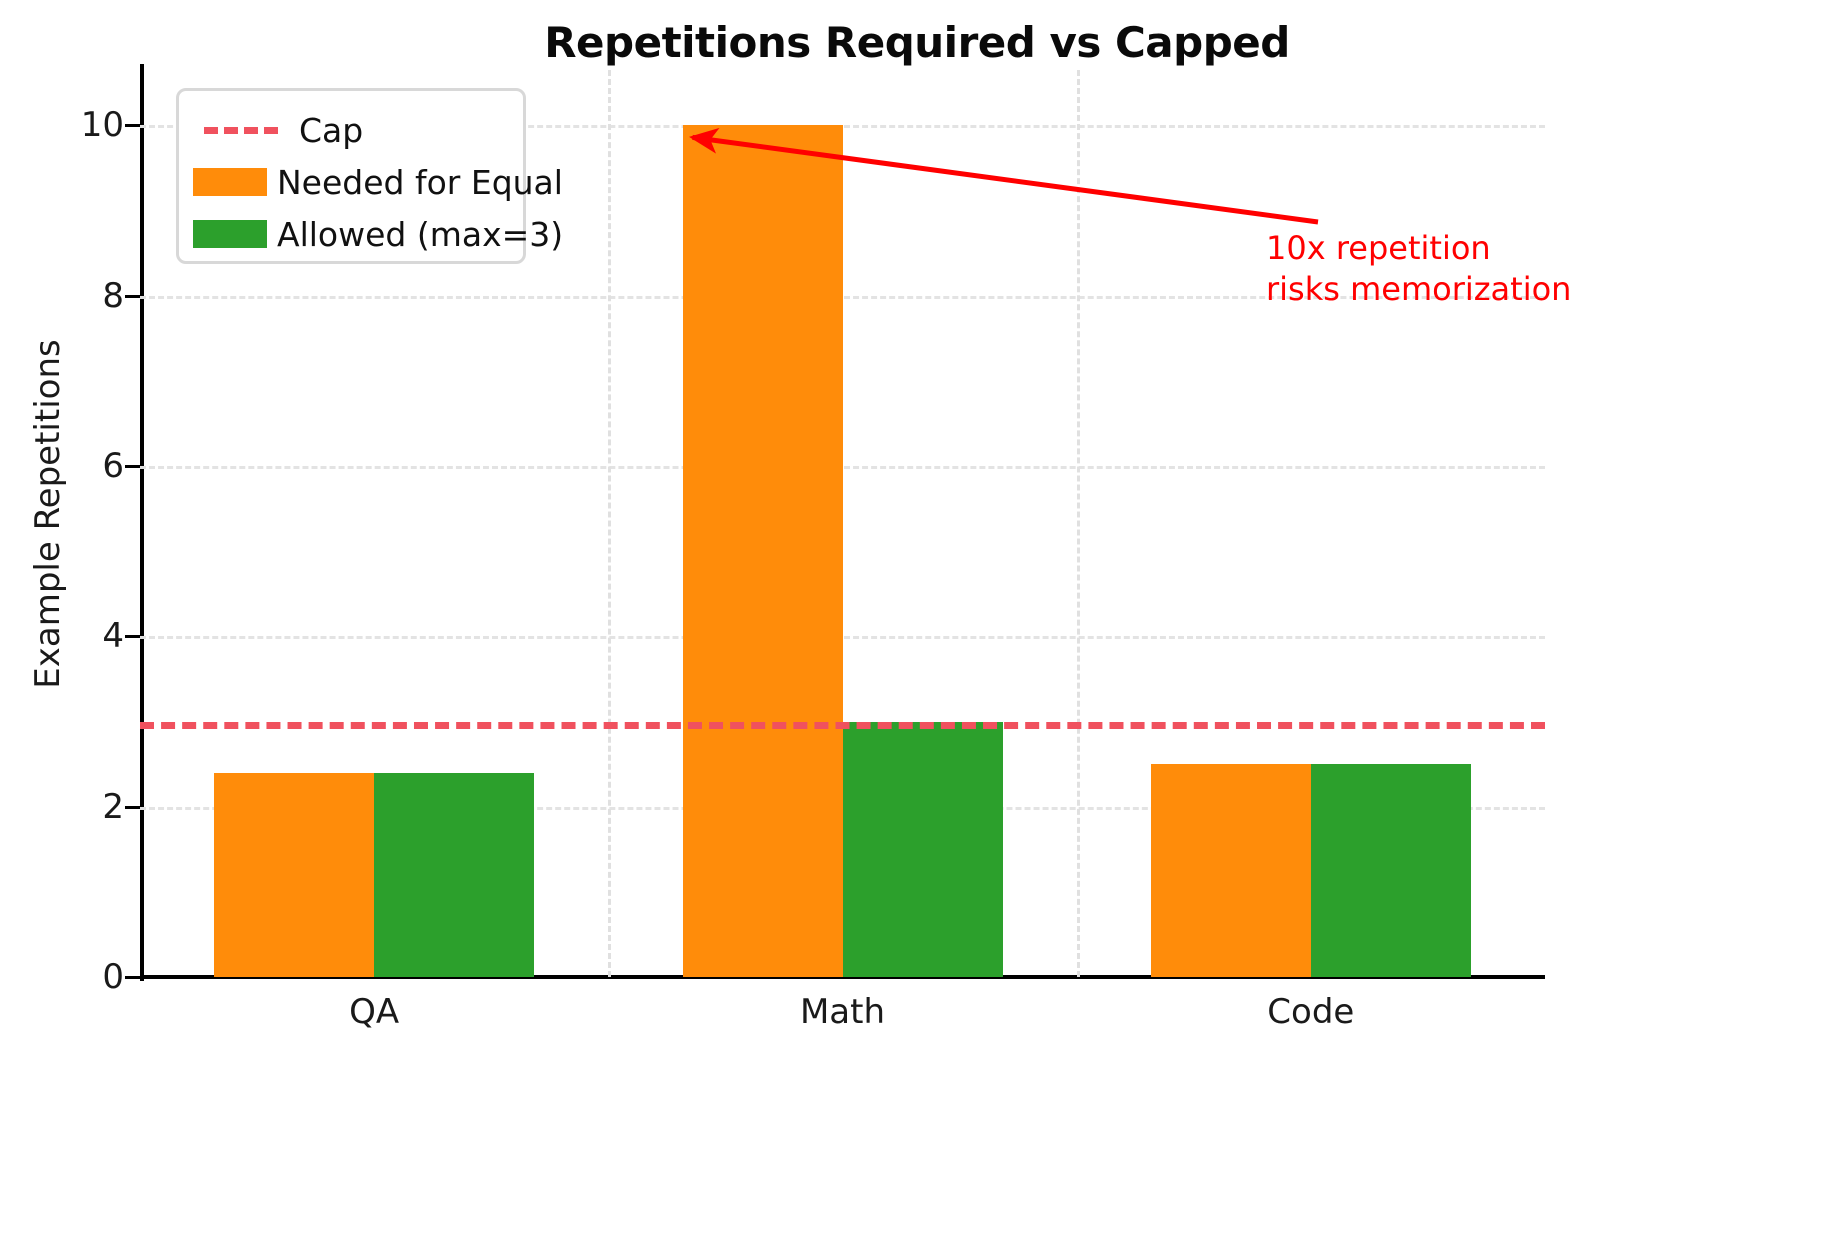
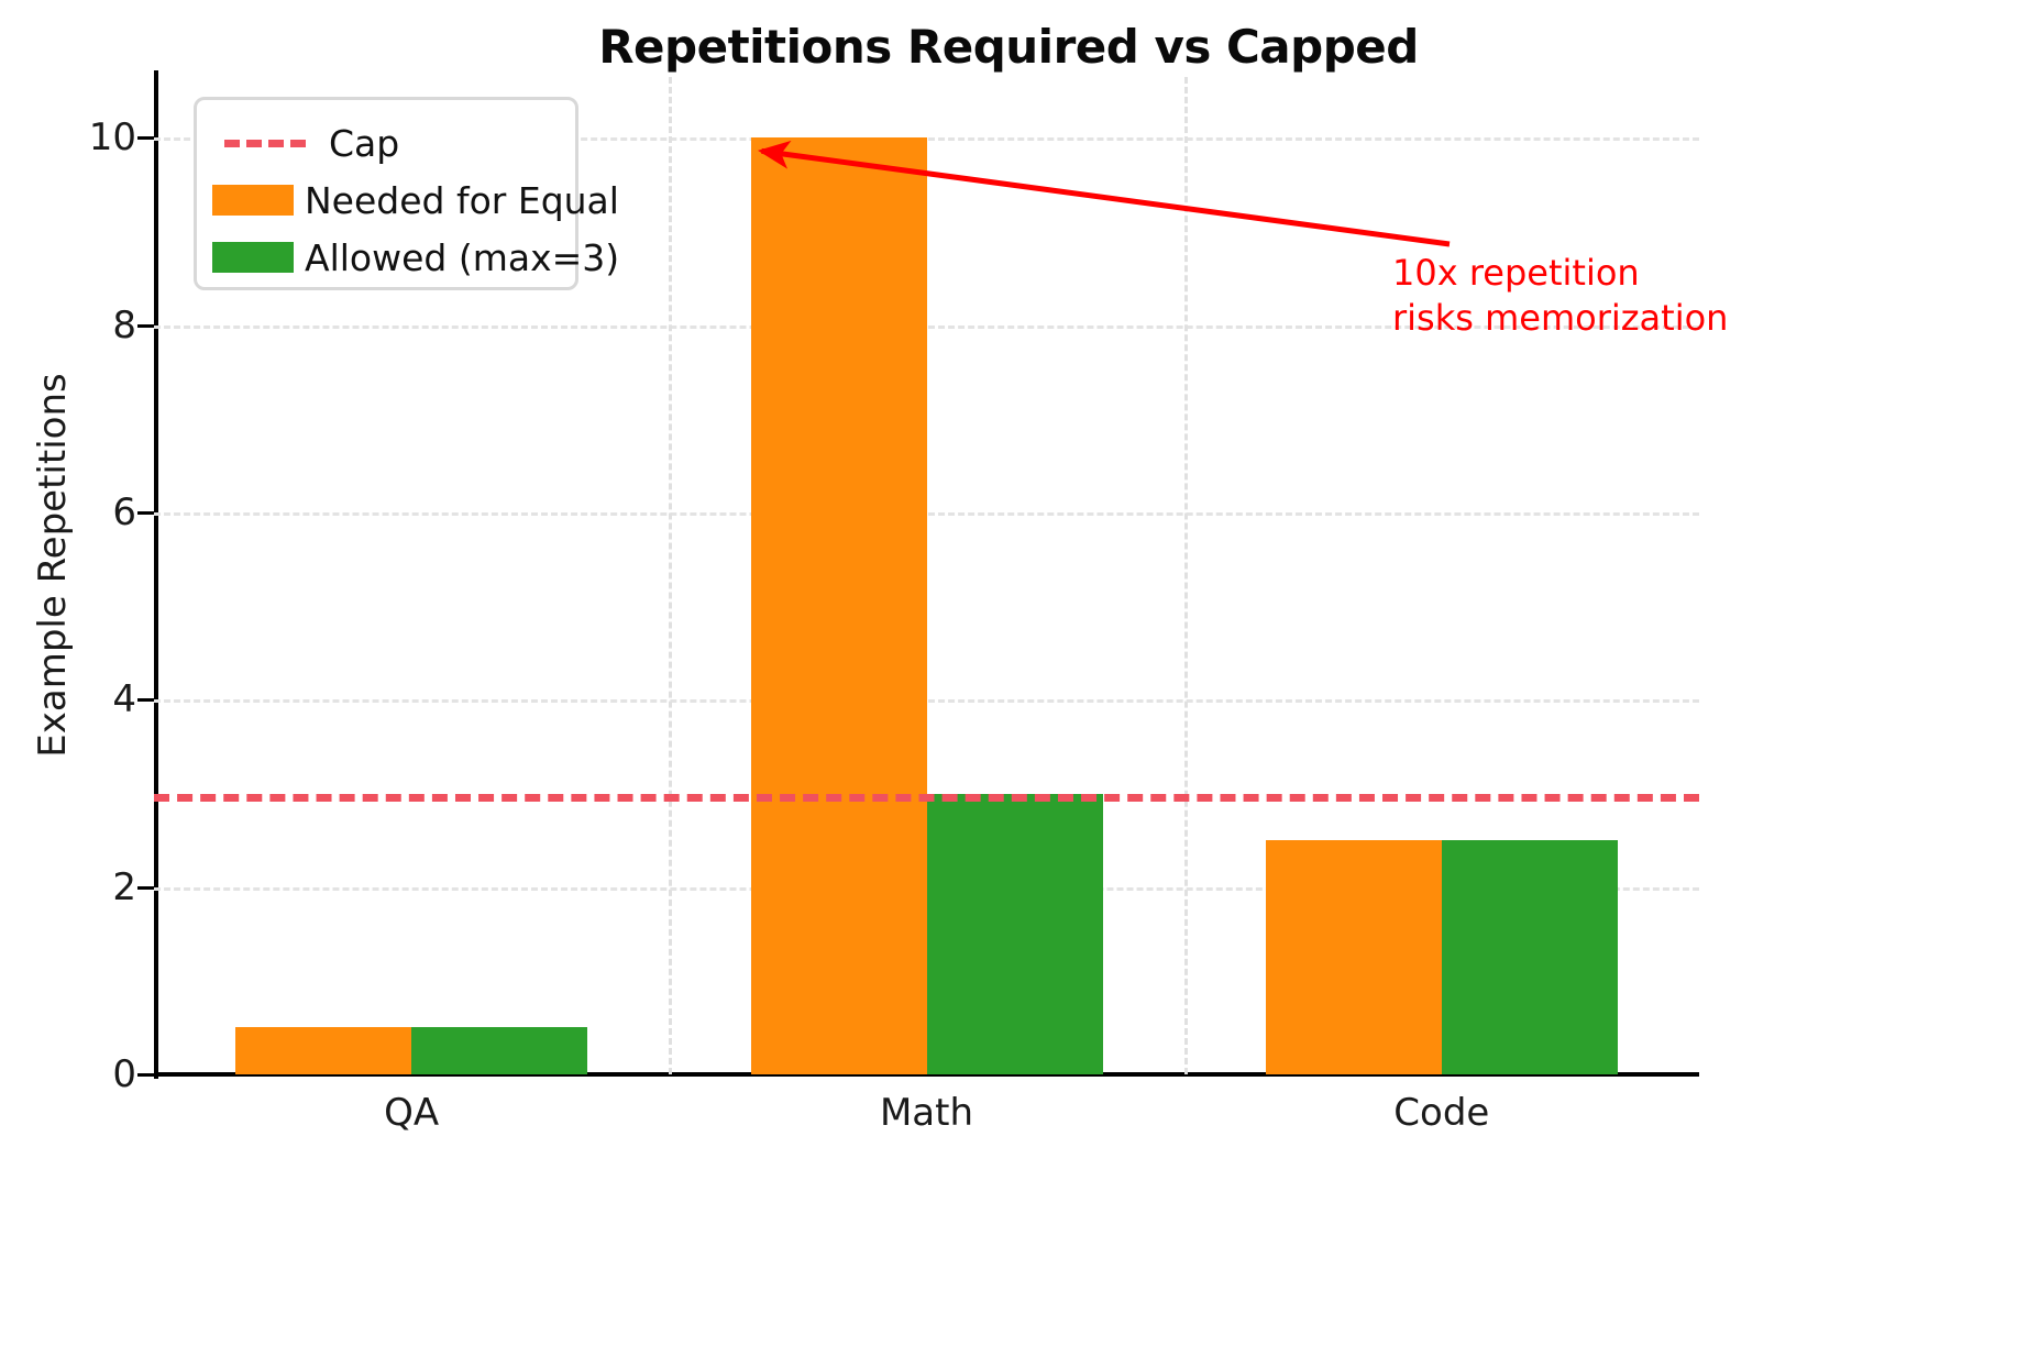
Needed for Equal/QA: 2.4 -> 0.5
Allowed (max=3)/QA: 2.4 -> 0.5
